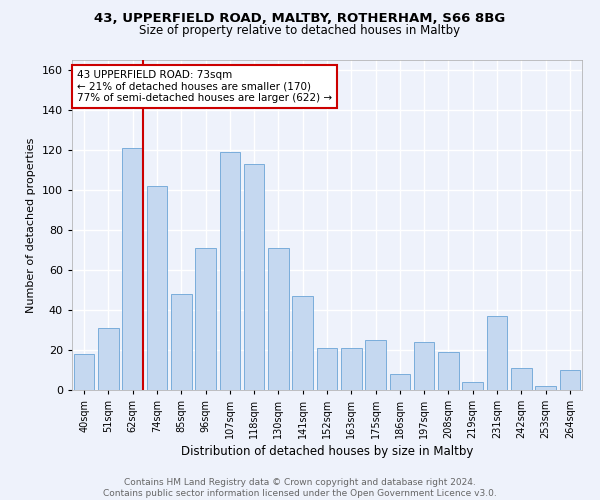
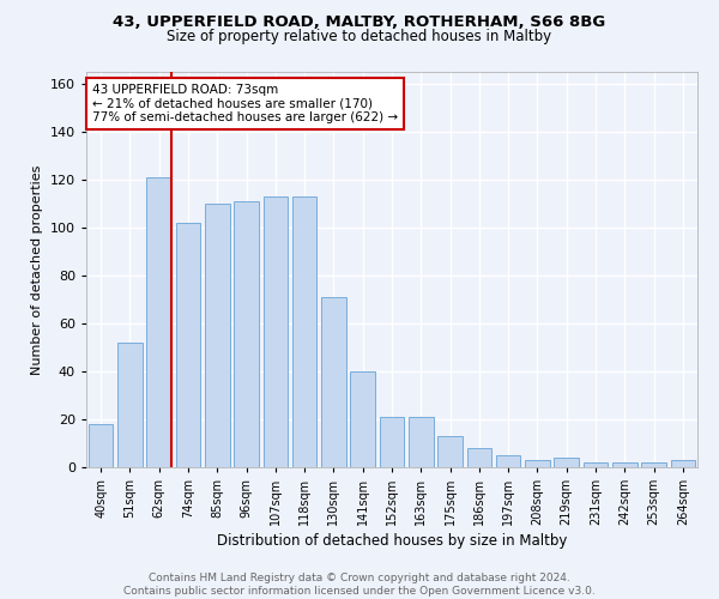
51sqm: 31 -> 52
85sqm: 48 -> 110
96sqm: 71 -> 111
107sqm: 119 -> 113
141sqm: 47 -> 40
175sqm: 25 -> 13
197sqm: 24 -> 5
208sqm: 19 -> 3
231sqm: 37 -> 2
242sqm: 11 -> 2
264sqm: 10 -> 3
